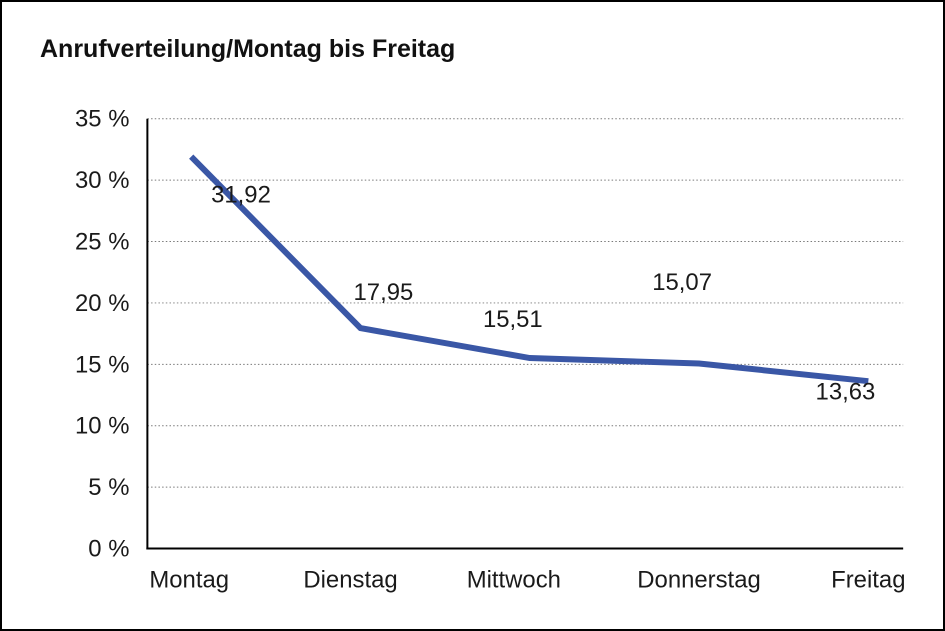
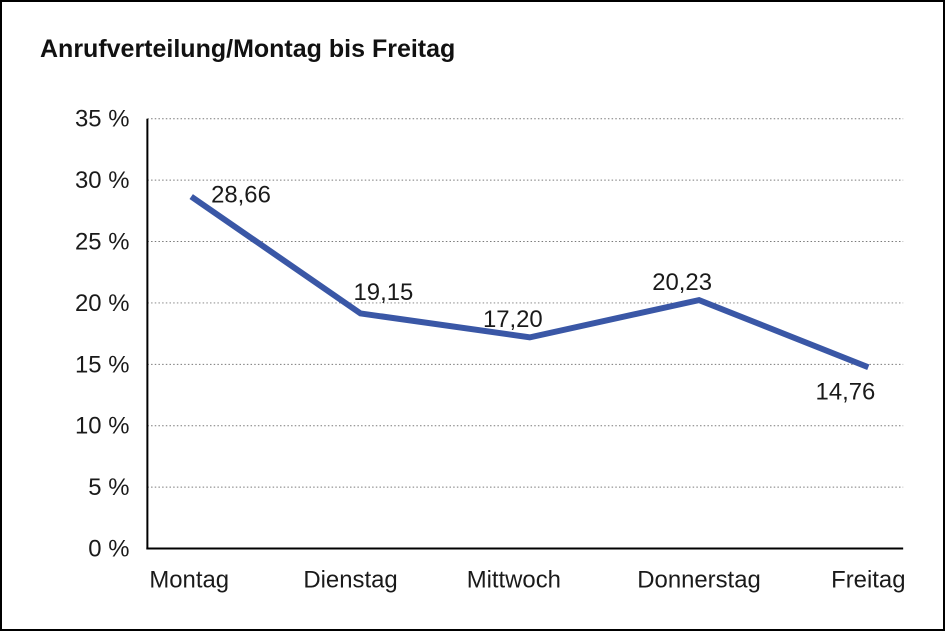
Montag: 31,92 -> 28,66
Dienstag: 17,95 -> 19,15
Mittwoch: 15,51 -> 17,20
Donnerstag: 15,07 -> 20,23
Freitag: 13,63 -> 14,76
